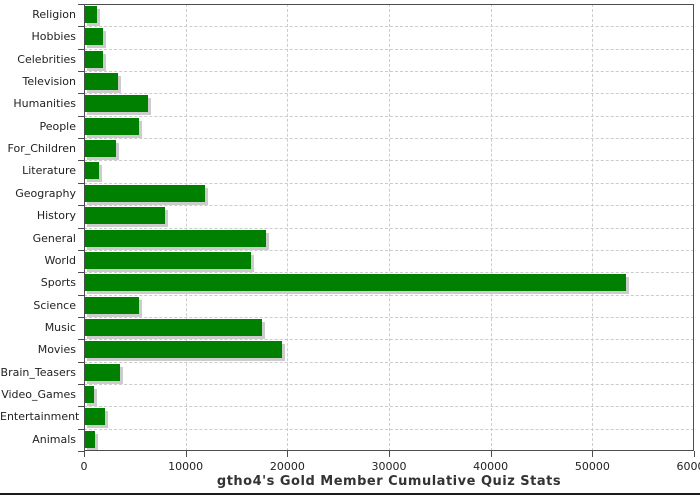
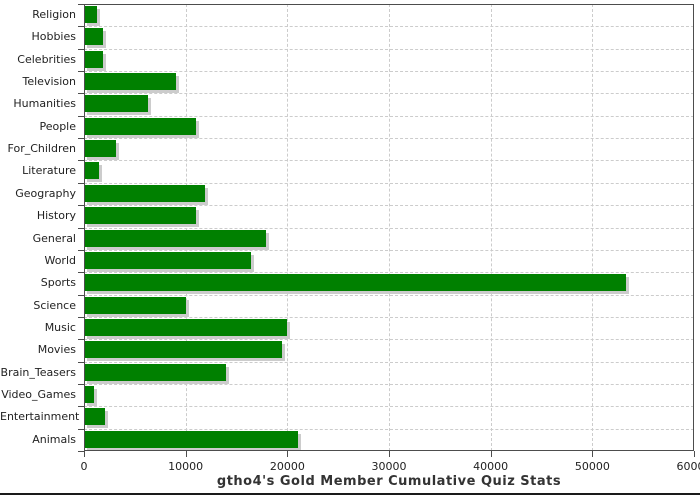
Television: 3000 -> 9000
People: 5000 -> 11000
History: 8000 -> 11000
Science: 5000 -> 10000
Music: 18000 -> 20000
Brain_Teasers: 4000 -> 14000
Animals: 1000 -> 21000
